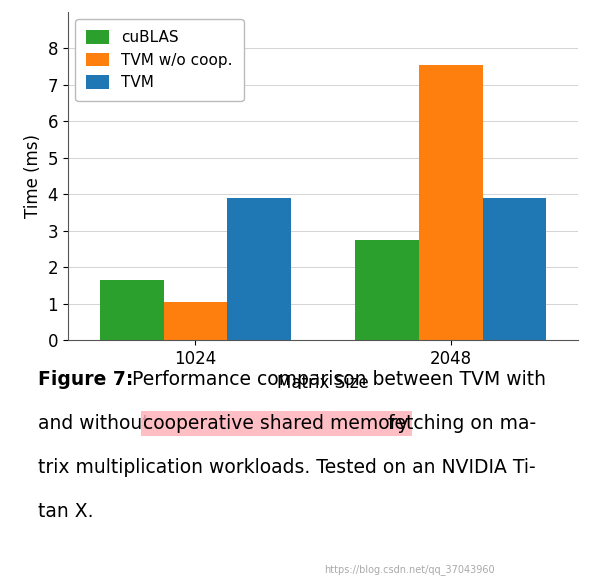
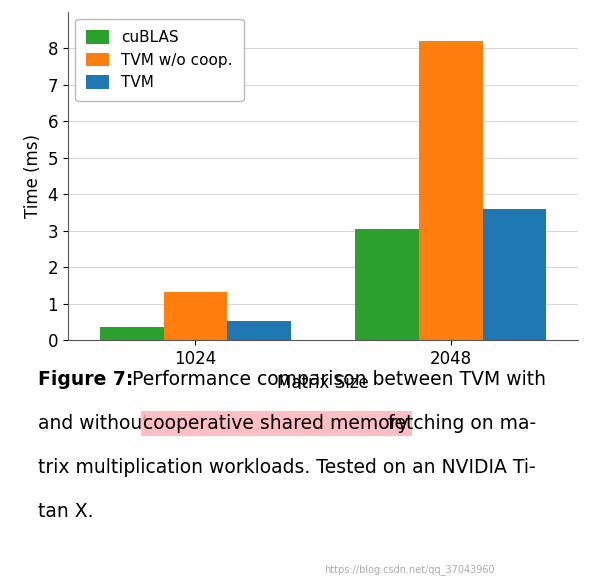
cuBLAS/1024: 1.65 -> 0.38
TVM w/o coop./1024: 1.05 -> 1.33
TVM/1024: 3.90 -> 0.52
cuBLAS/2048: 2.75 -> 3.05
TVM w/o coop./2048: 7.55 -> 8.20
TVM/2048: 3.90 -> 3.60
